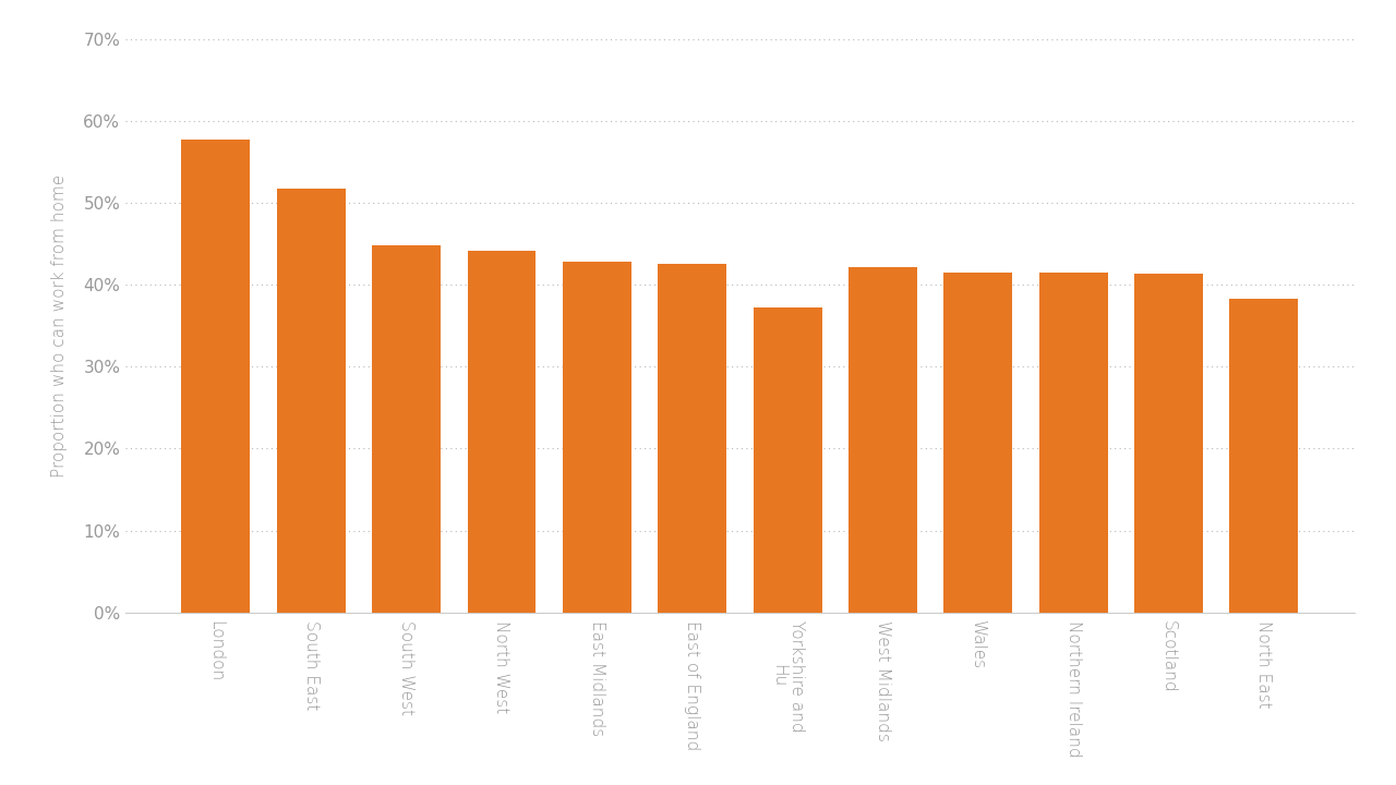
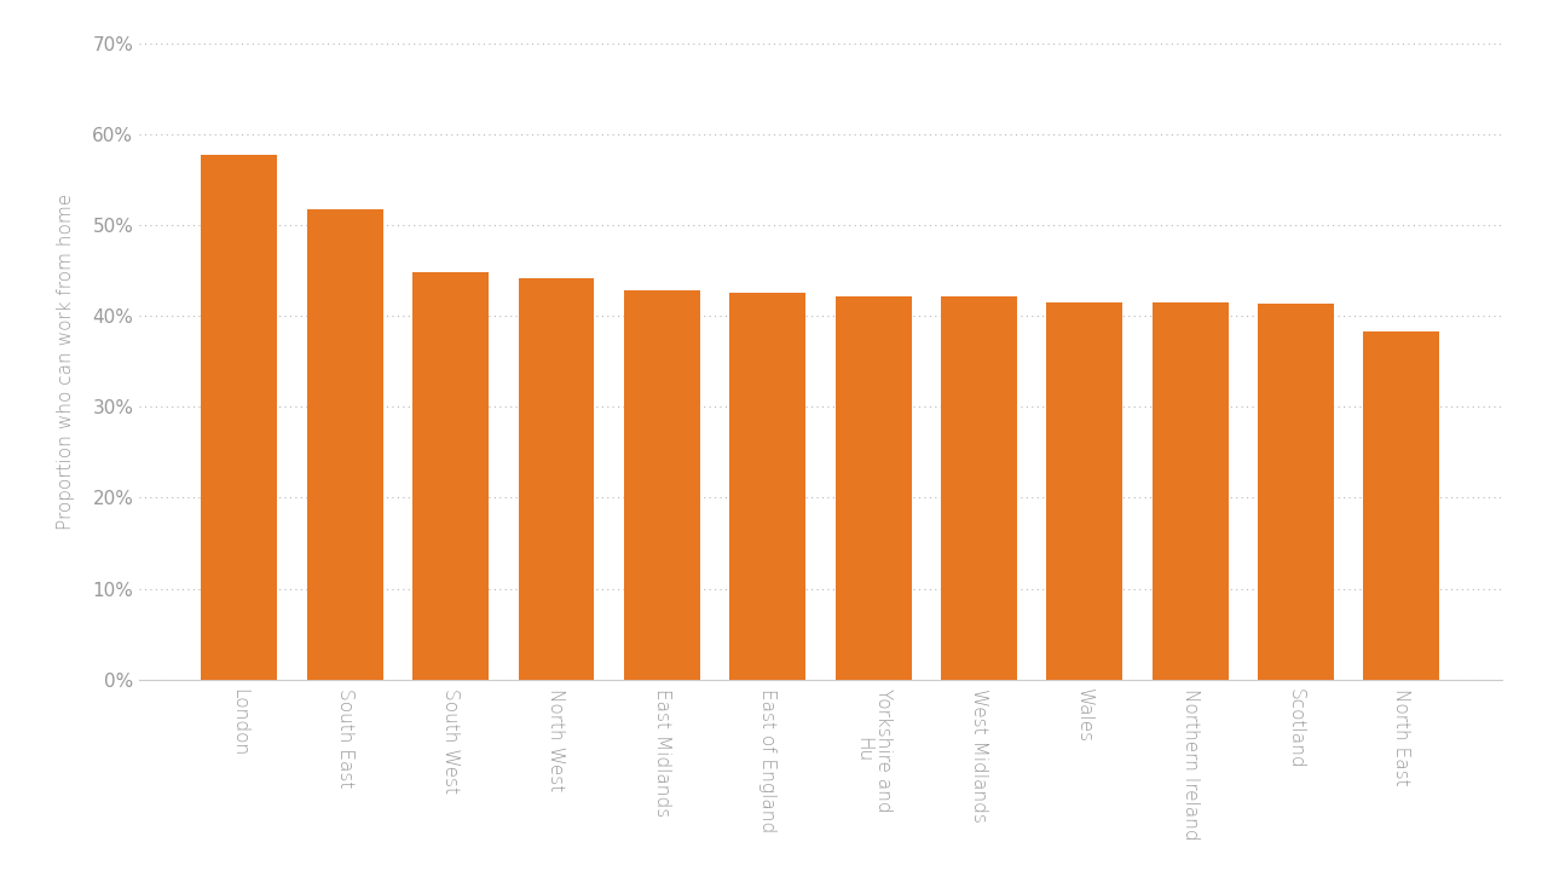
Yorkshire and Hu: 37.2% -> 42.1%
